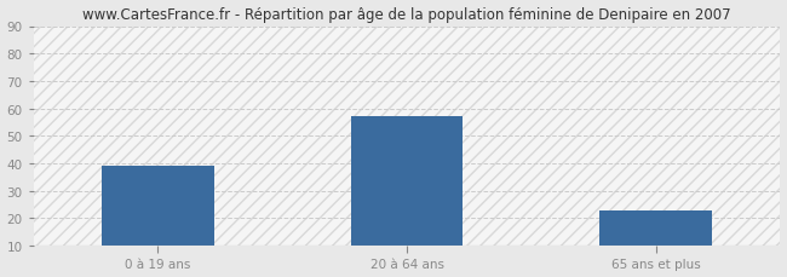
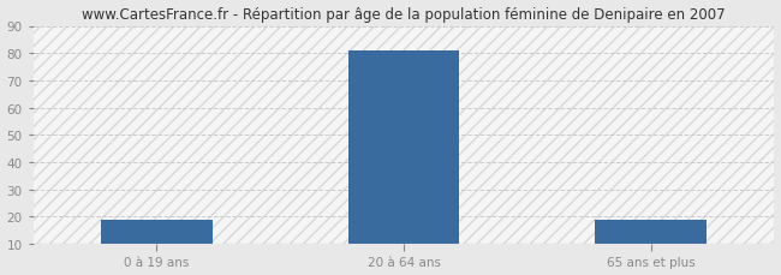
0 à 19 ans: 39 -> 19
20 à 64 ans: 57 -> 81
65 ans et plus: 23 -> 19
